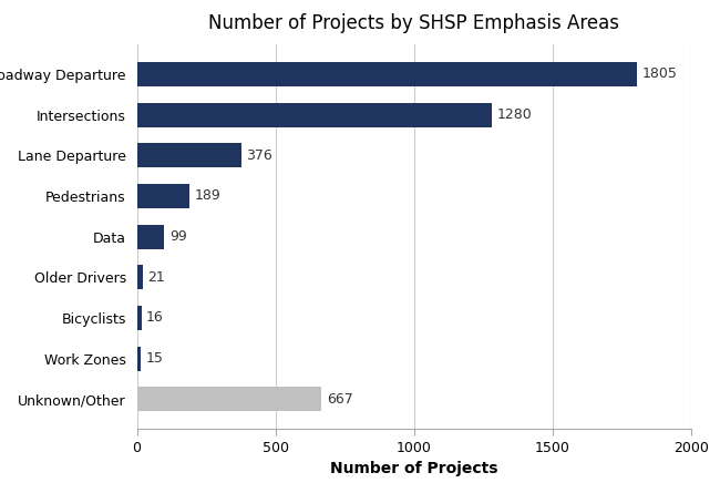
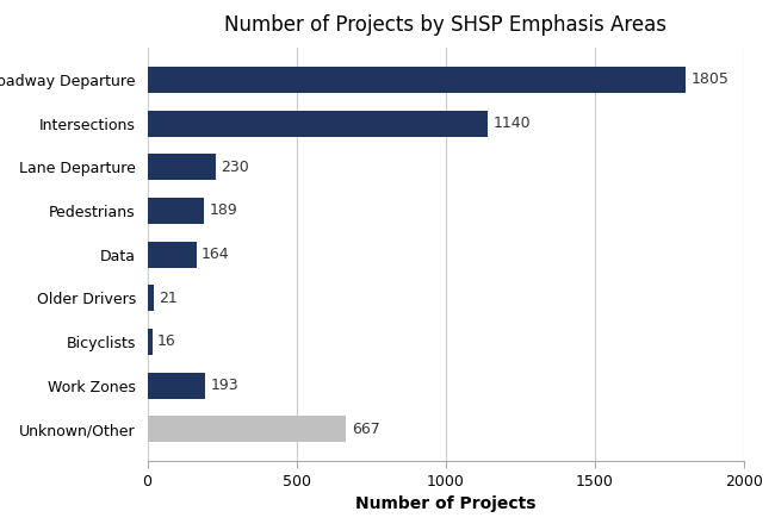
Intersections: 1280 -> 1140
Lane Departure: 376 -> 230
Data: 99 -> 164
Work Zones: 15 -> 193
